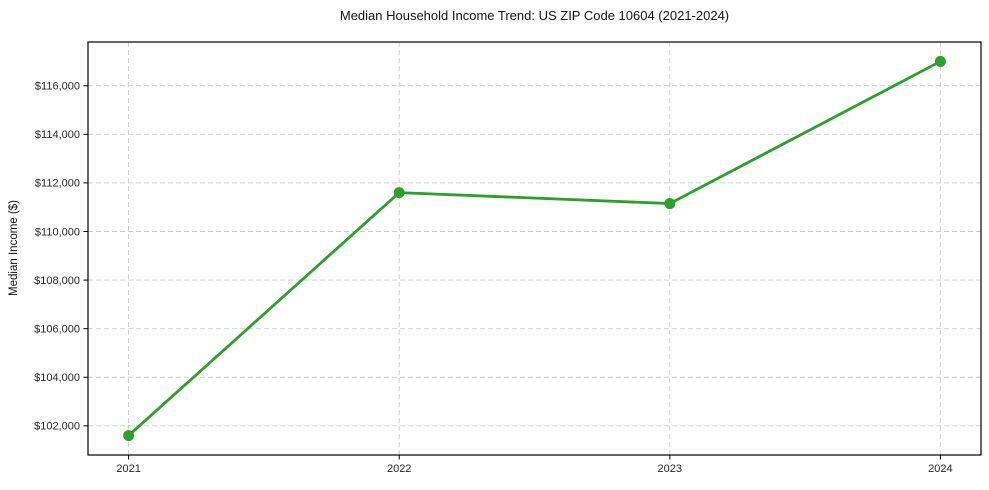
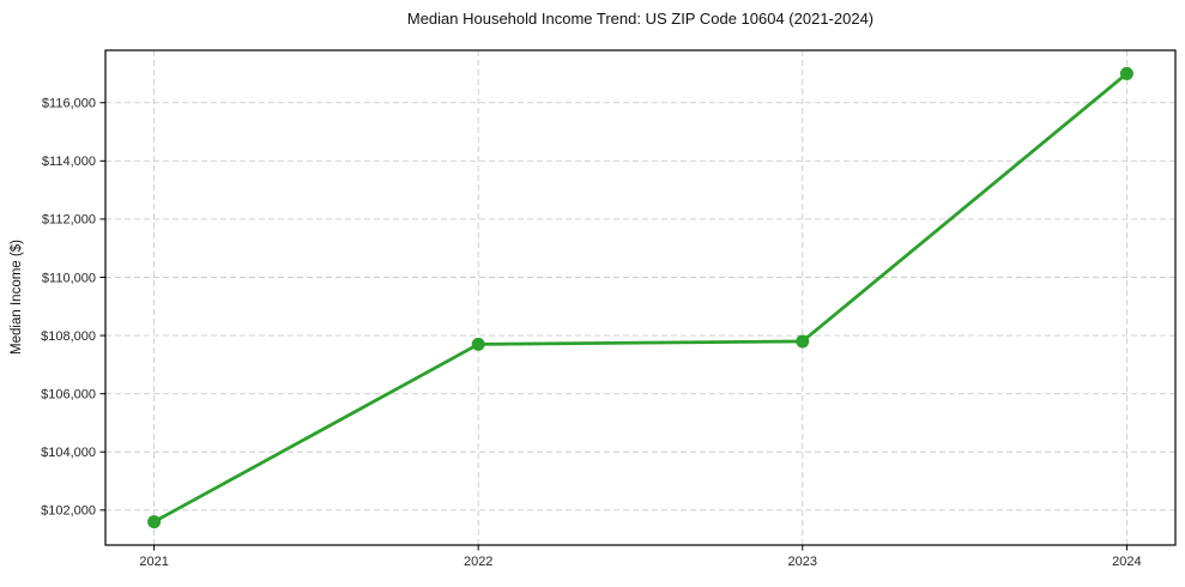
2022: $111600 -> $107700
2023: $111200 -> $107800
